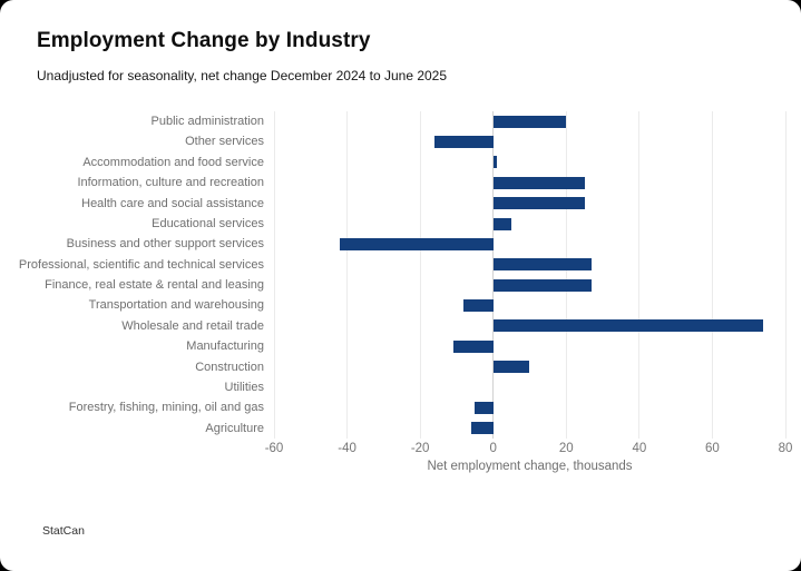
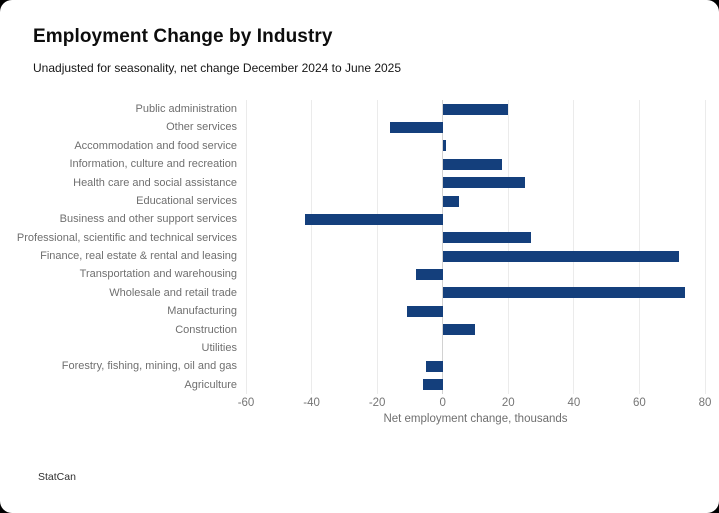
Information, culture and recreation: 25 -> 18
Finance, real estate & rental and leasing: 27 -> 72
